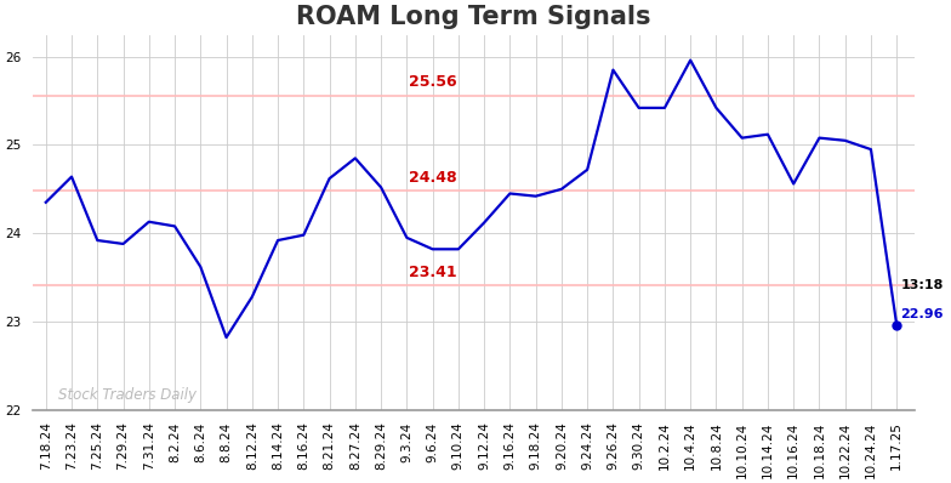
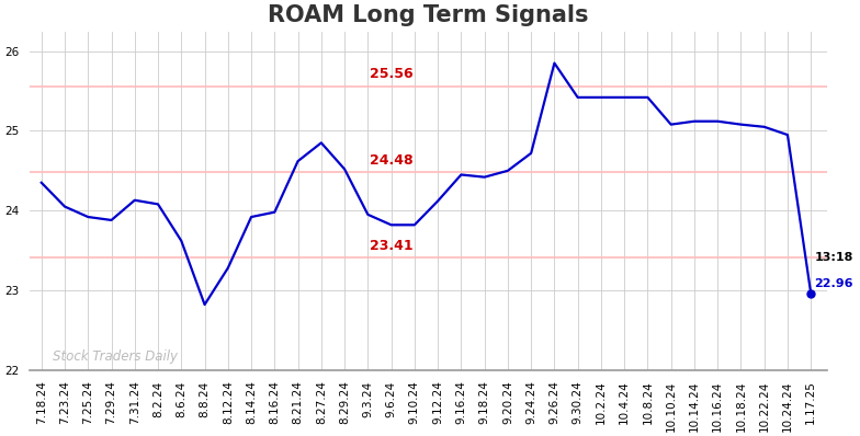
7.23.24: 24.64 -> 24.05
10.4.24: 25.96 -> 25.42
10.16.24: 24.56 -> 25.12
